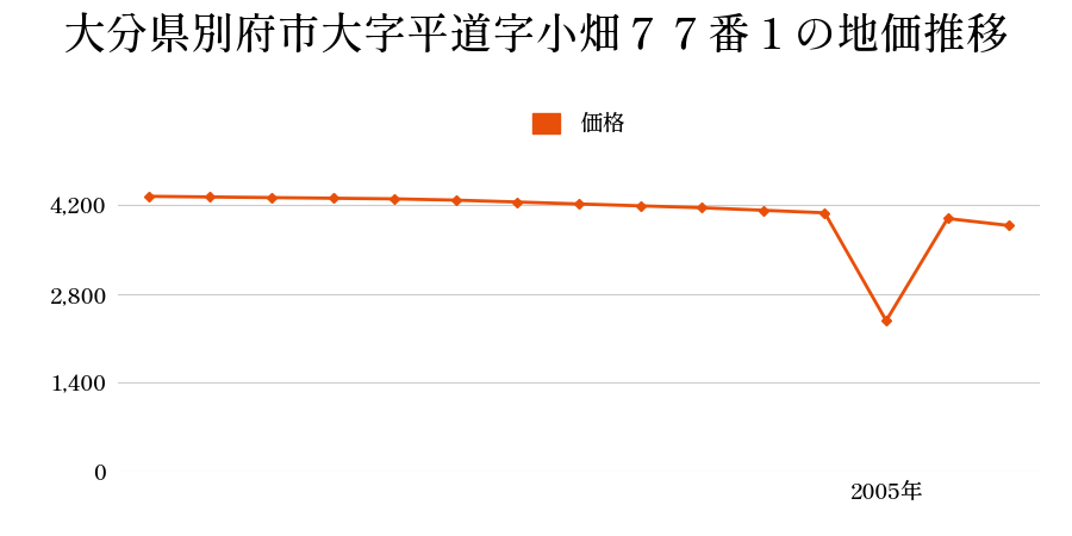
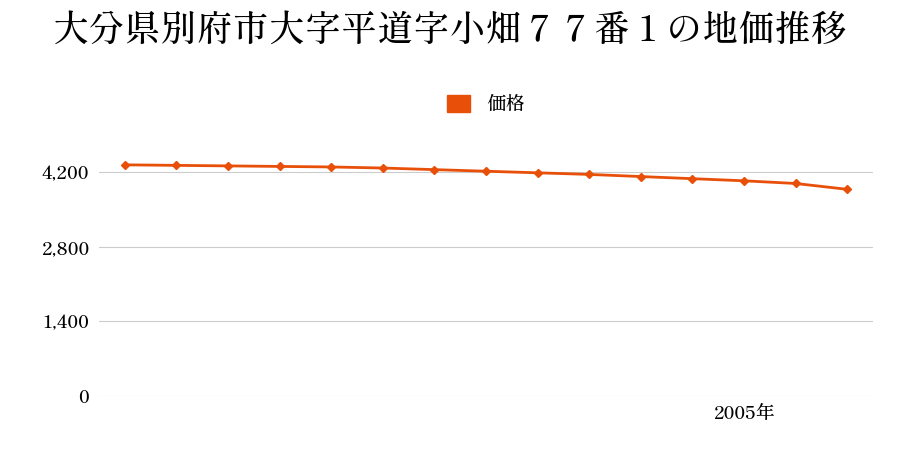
2005年: 2,380 -> 4,040
